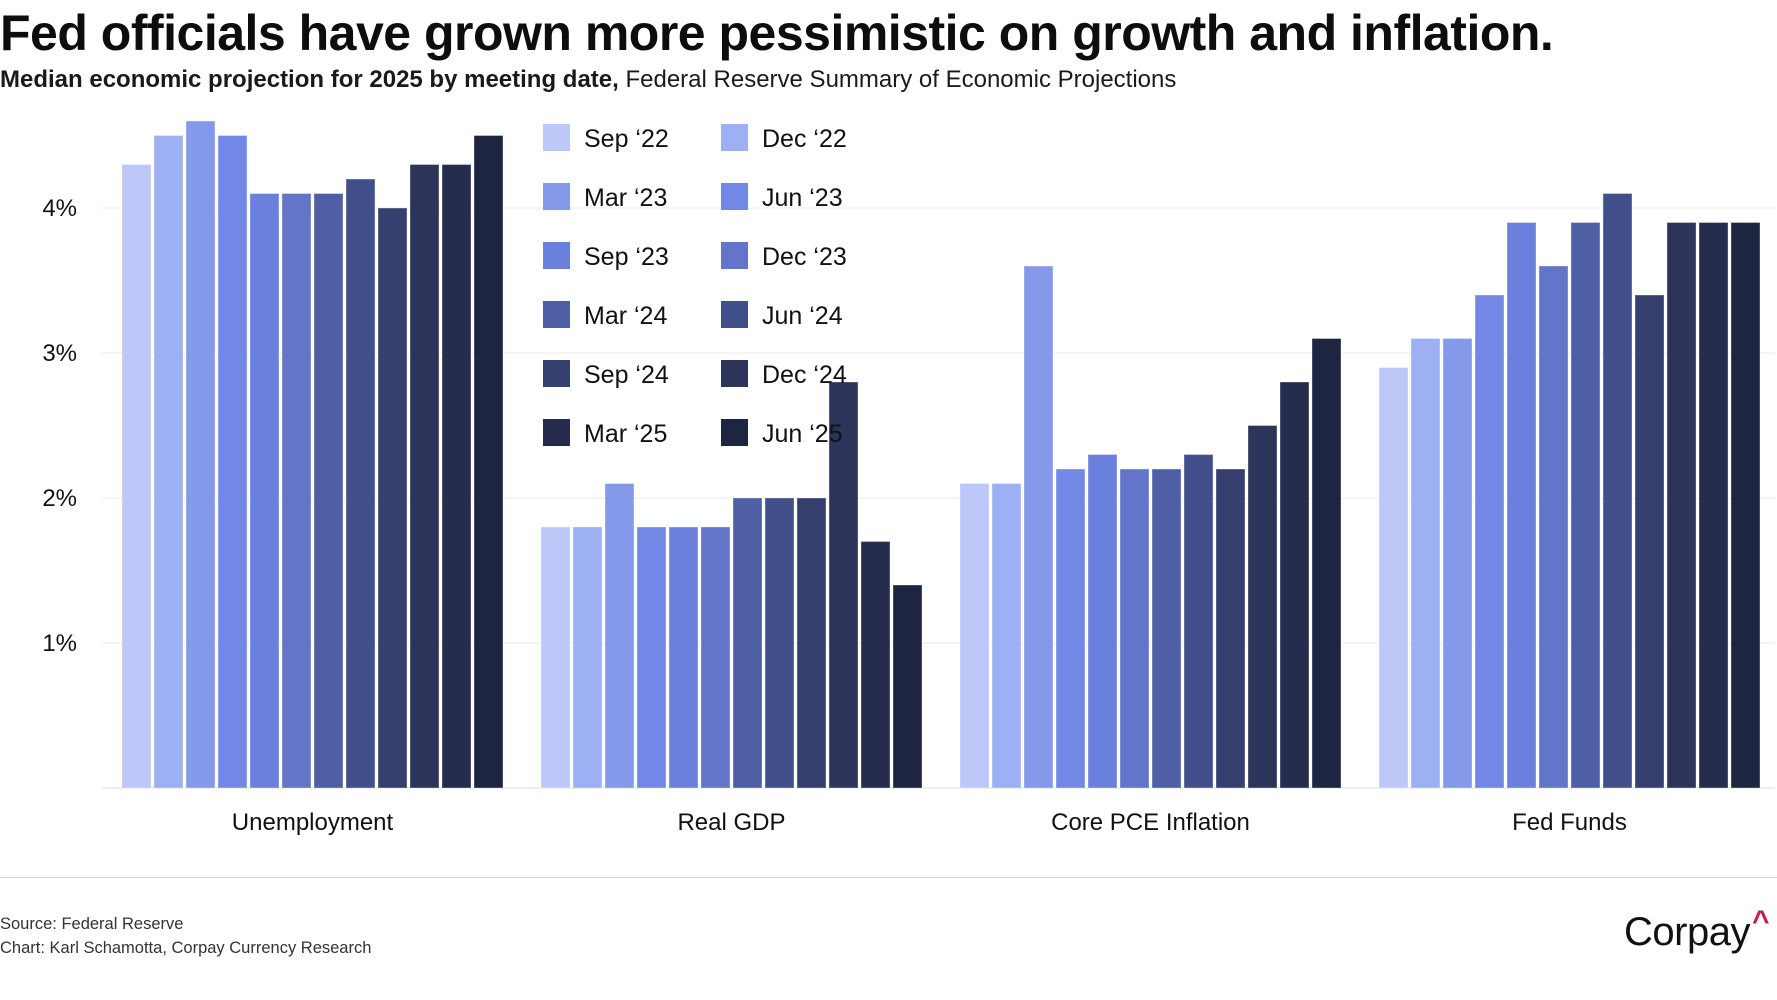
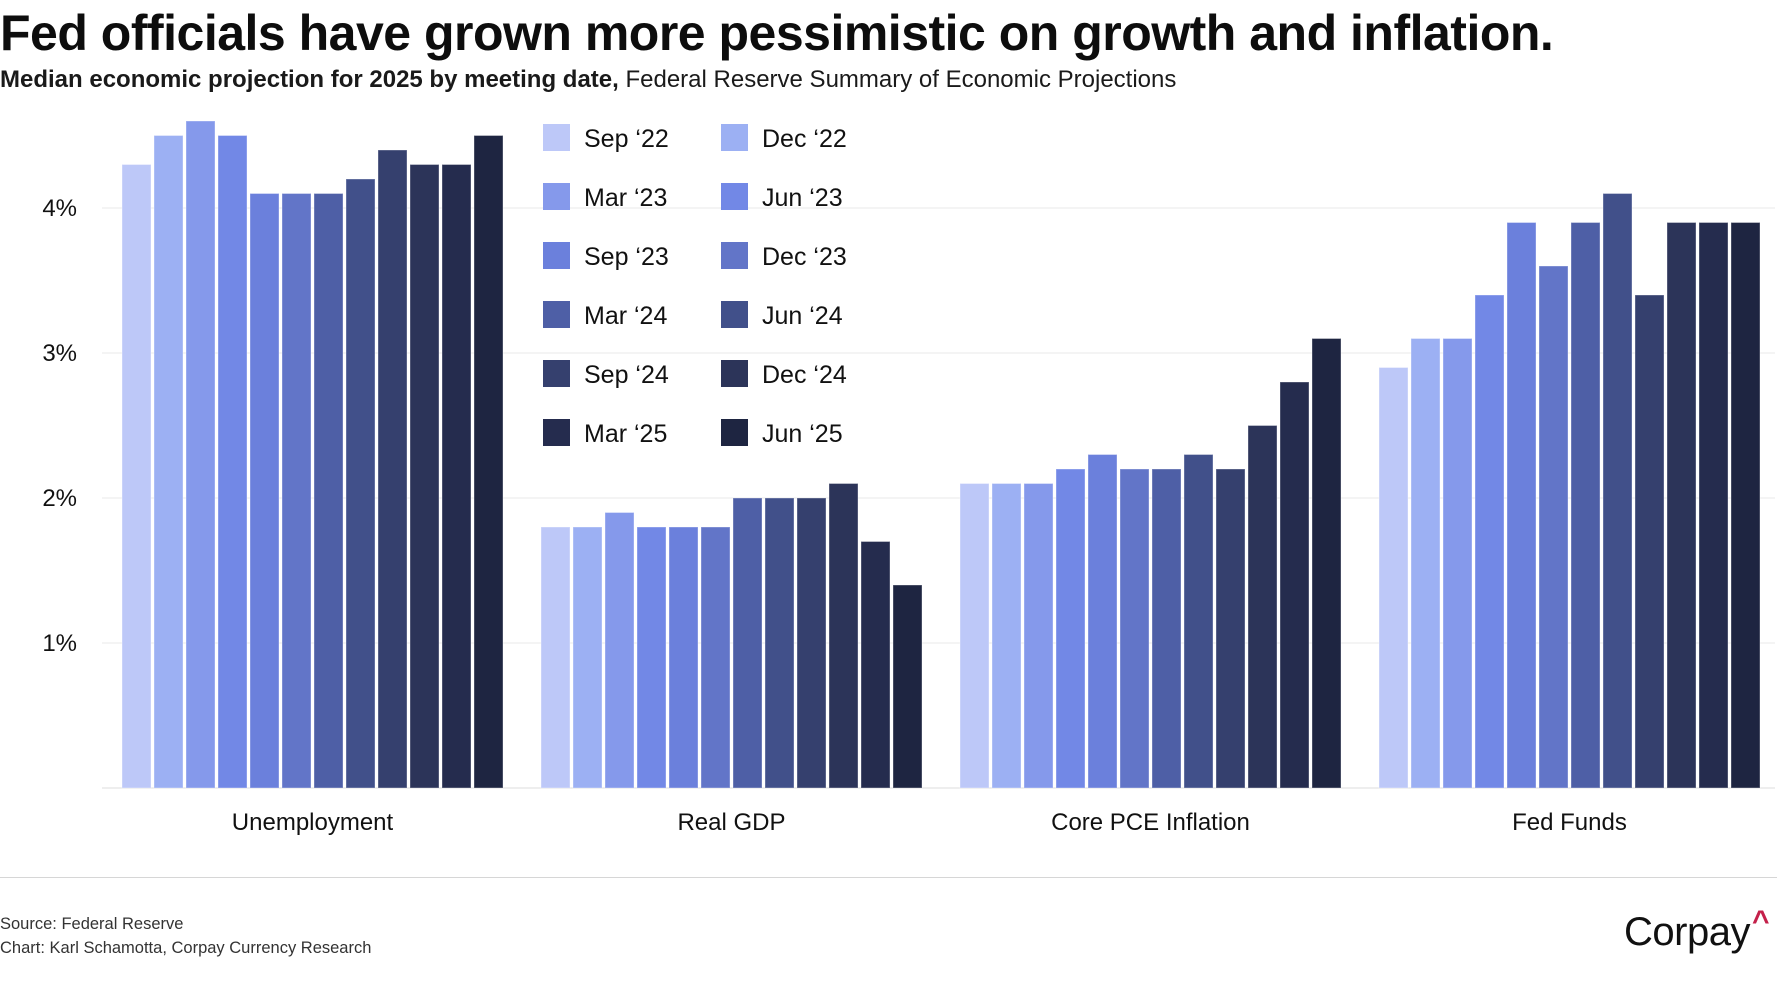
Sep ‘24/Unemployment: 4.0% -> 4.4%
Mar ‘23/Real GDP: 2.1% -> 1.9%
Dec ‘24/Real GDP: 2.8% -> 2.1%
Mar ‘23/Core PCE Inflation: 3.6% -> 2.1%
